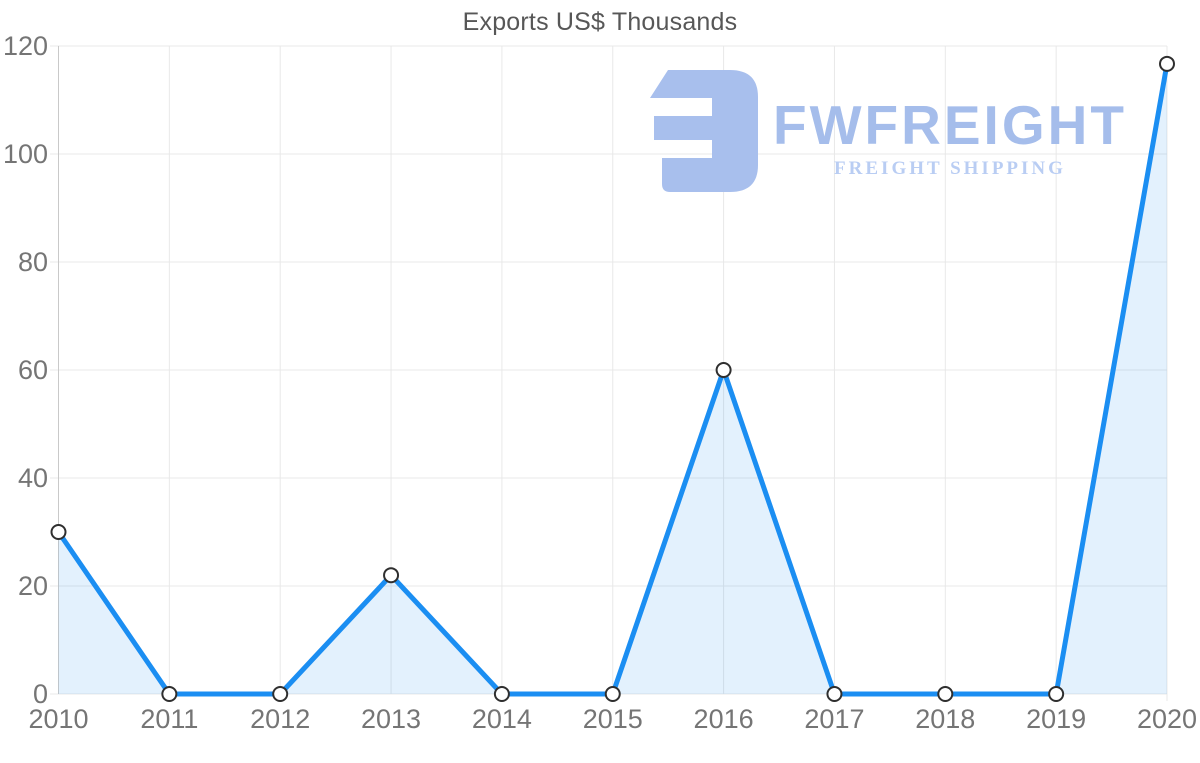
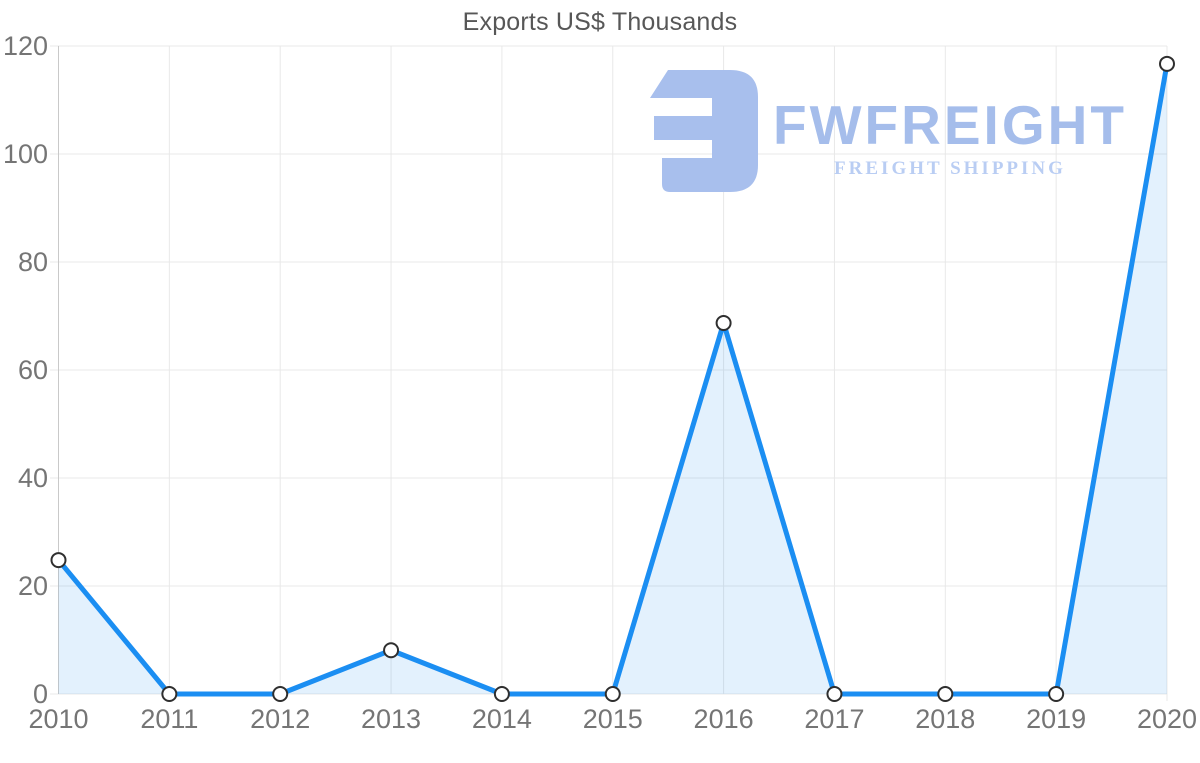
2010: 30 -> 25
2013: 22 -> 8
2016: 60 -> 69
